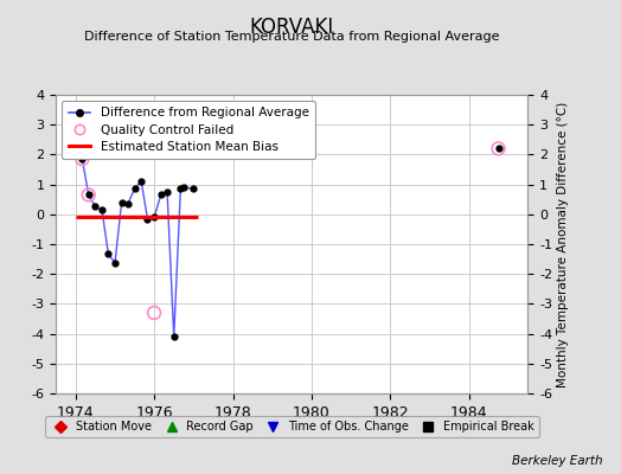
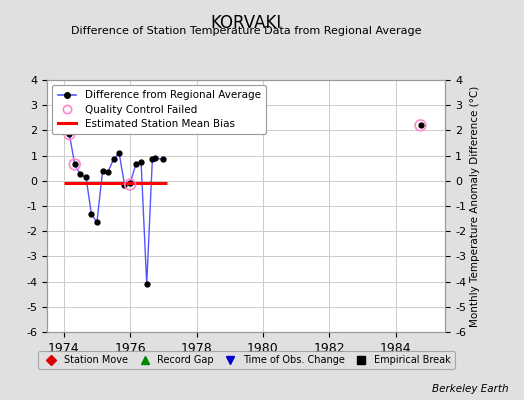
Quality Control Failed/1976: -3.30 -> -0.15
